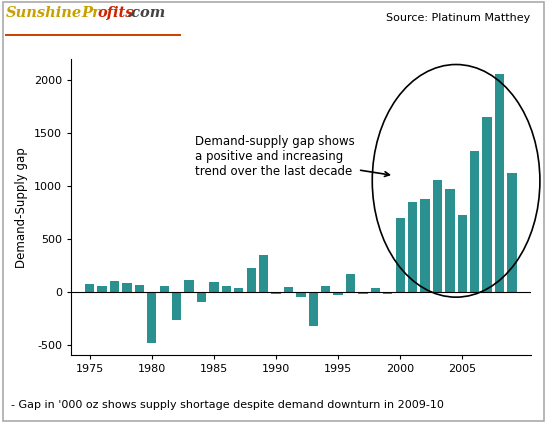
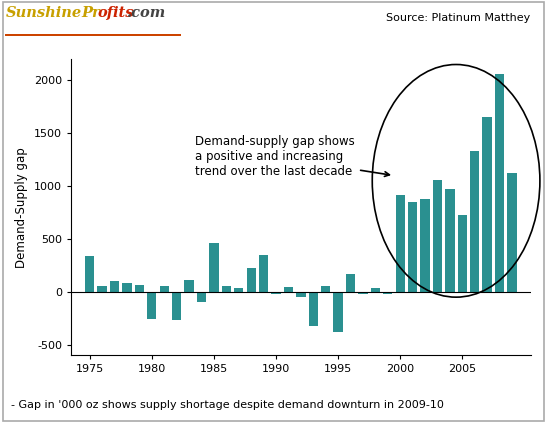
1975: 70 -> 340
1980: -480 -> -260
1985: 100 -> 460
1995: -20 -> -380
2000: 700 -> 920
